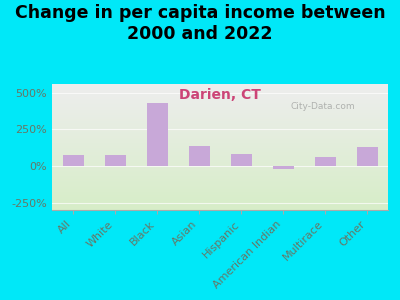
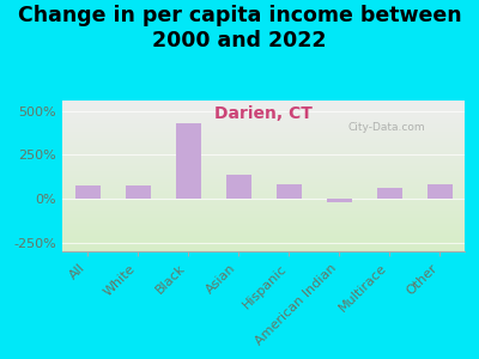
Other: 130% -> 80%
